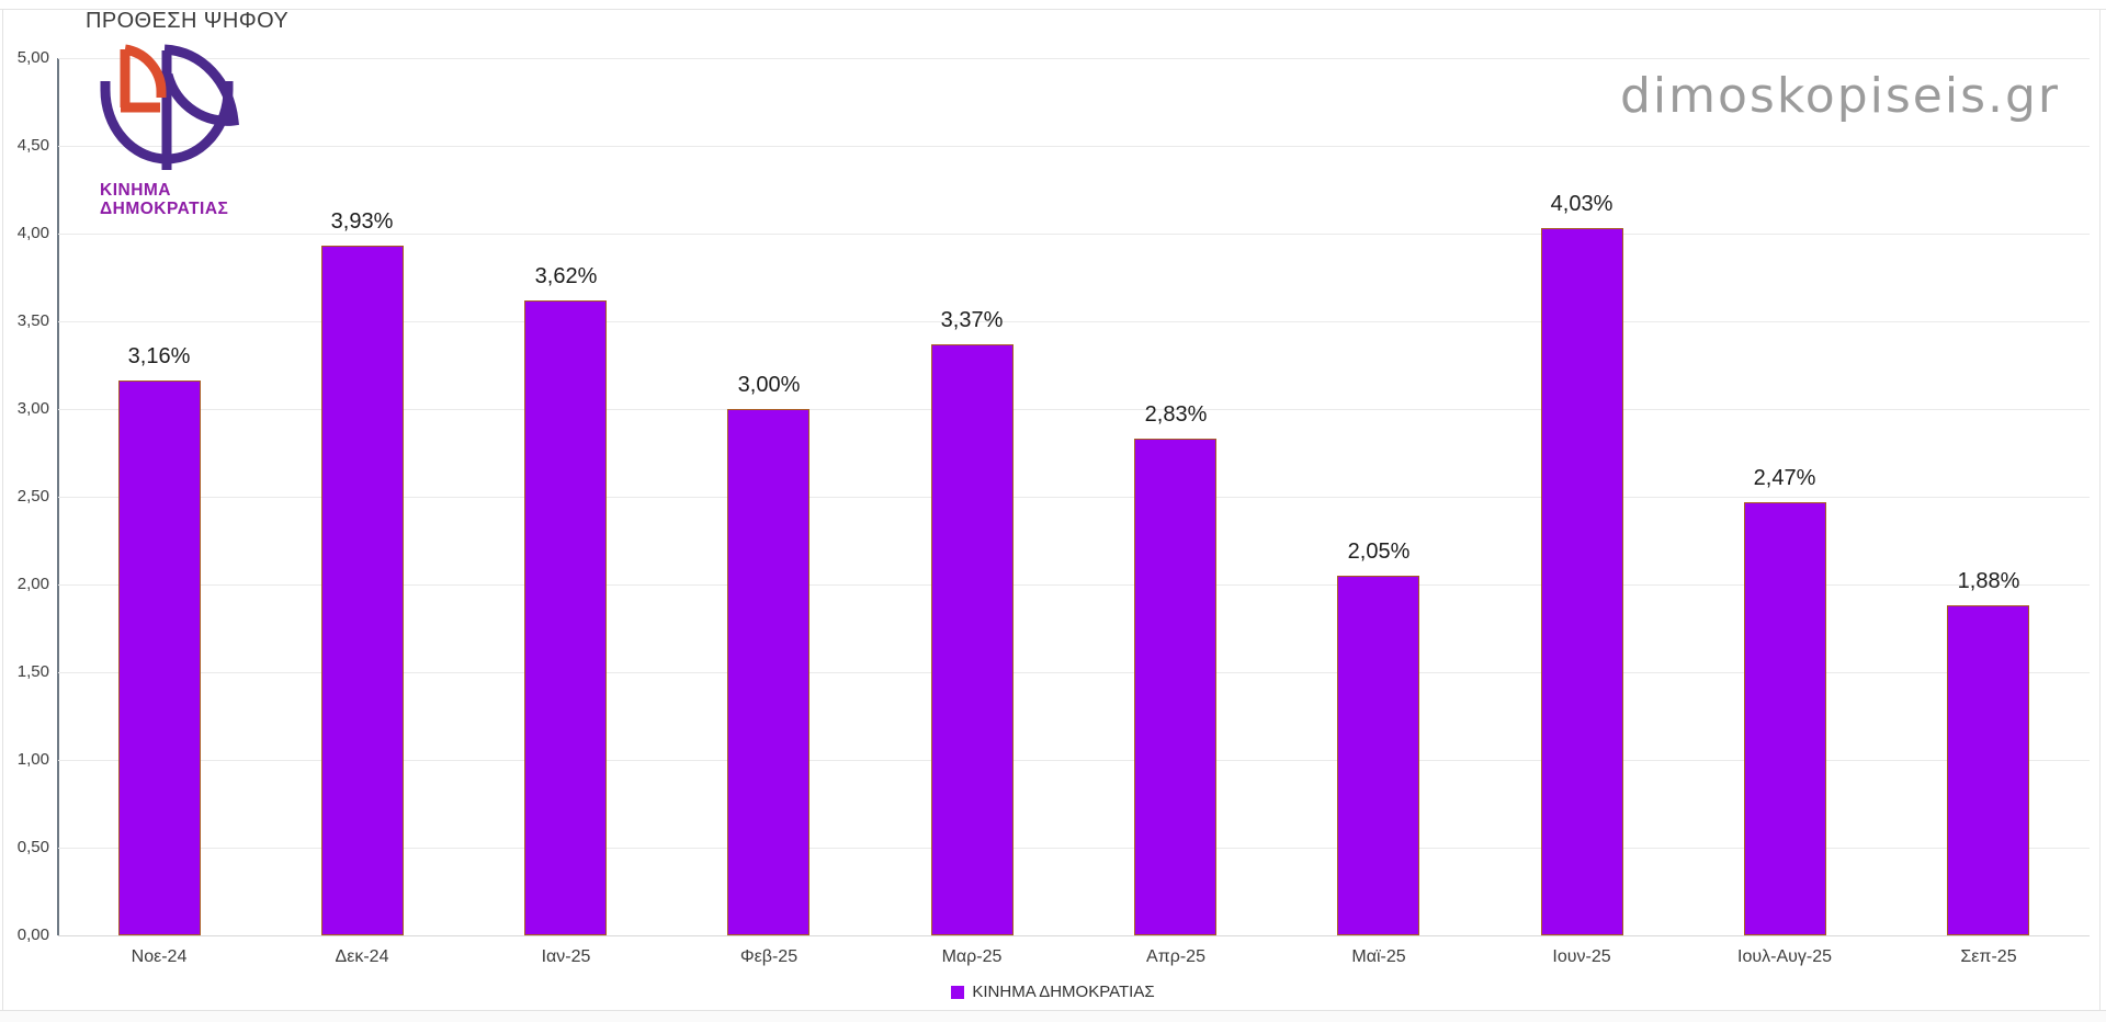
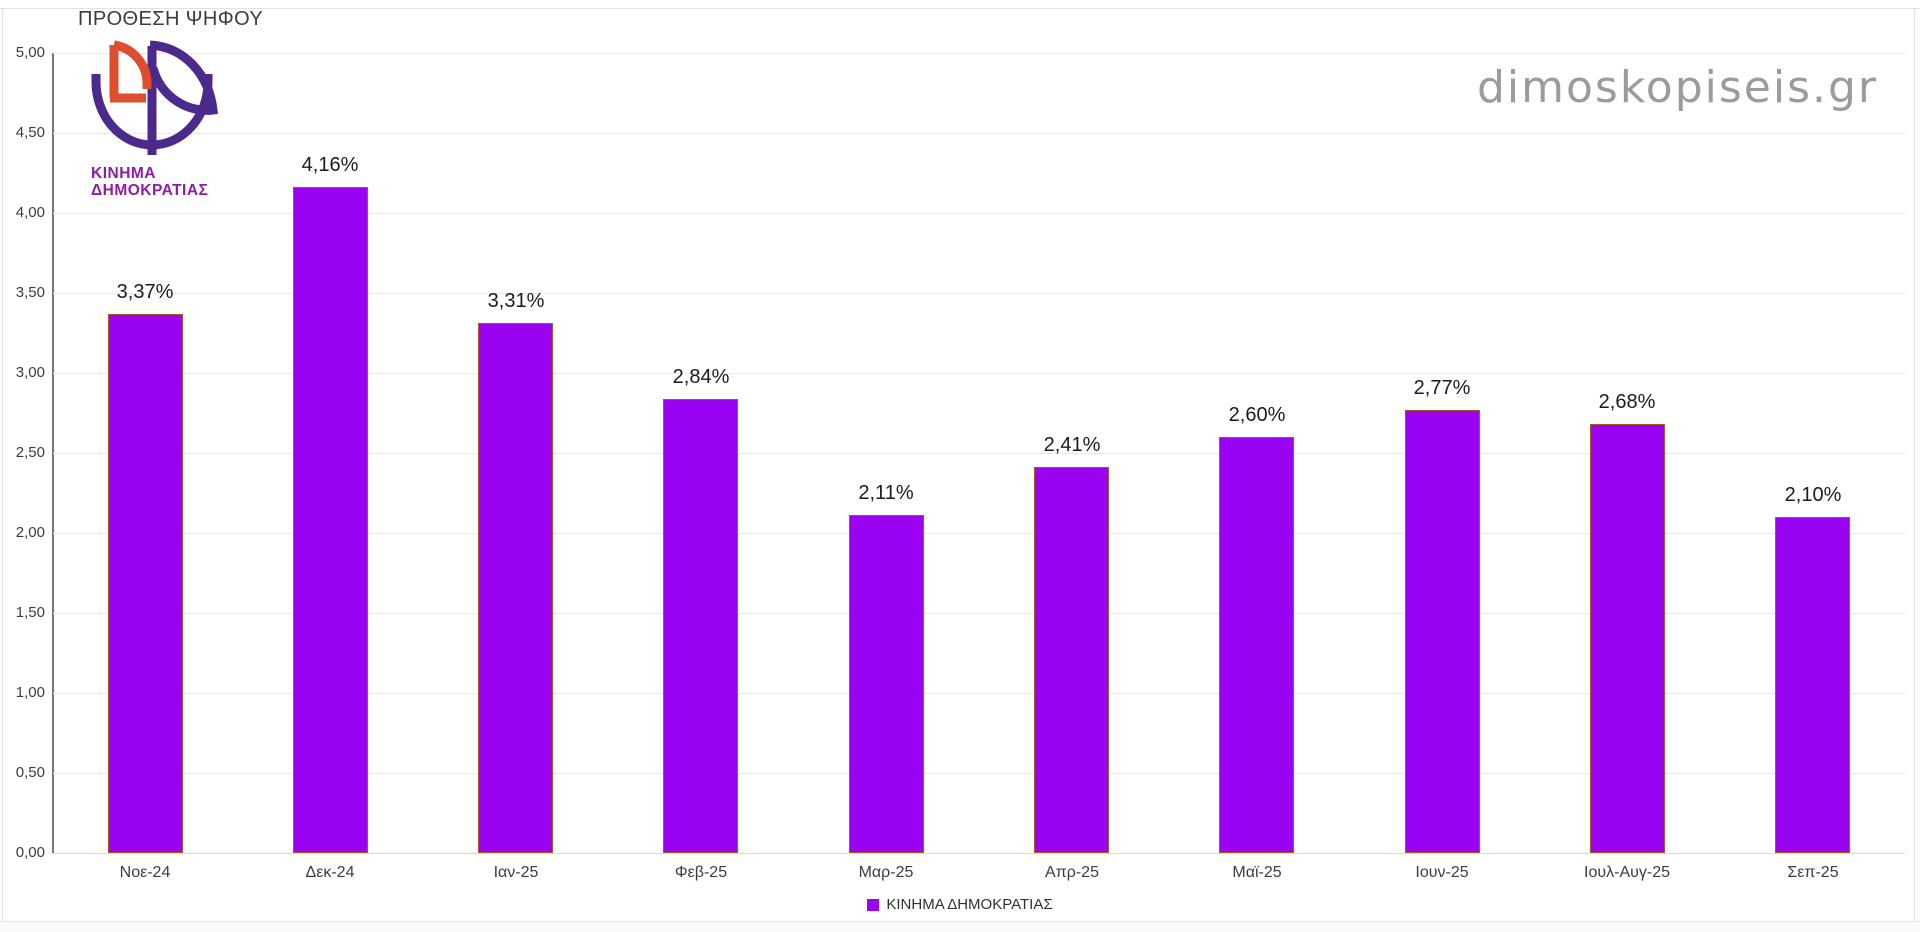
Νοε-24: 3,16% -> 3,37%
Δεκ-24: 3,93% -> 4,16%
Ιαν-25: 3,62% -> 3,31%
Φεβ-25: 3,00% -> 2,84%
Μαρ-25: 3,37% -> 2,11%
Απρ-25: 2,83% -> 2,41%
Μαϊ-25: 2,05% -> 2,60%
Ιουν-25: 4,03% -> 2,77%
Ιουλ-Αυγ-25: 2,47% -> 2,68%
Σεπ-25: 1,88% -> 2,10%
